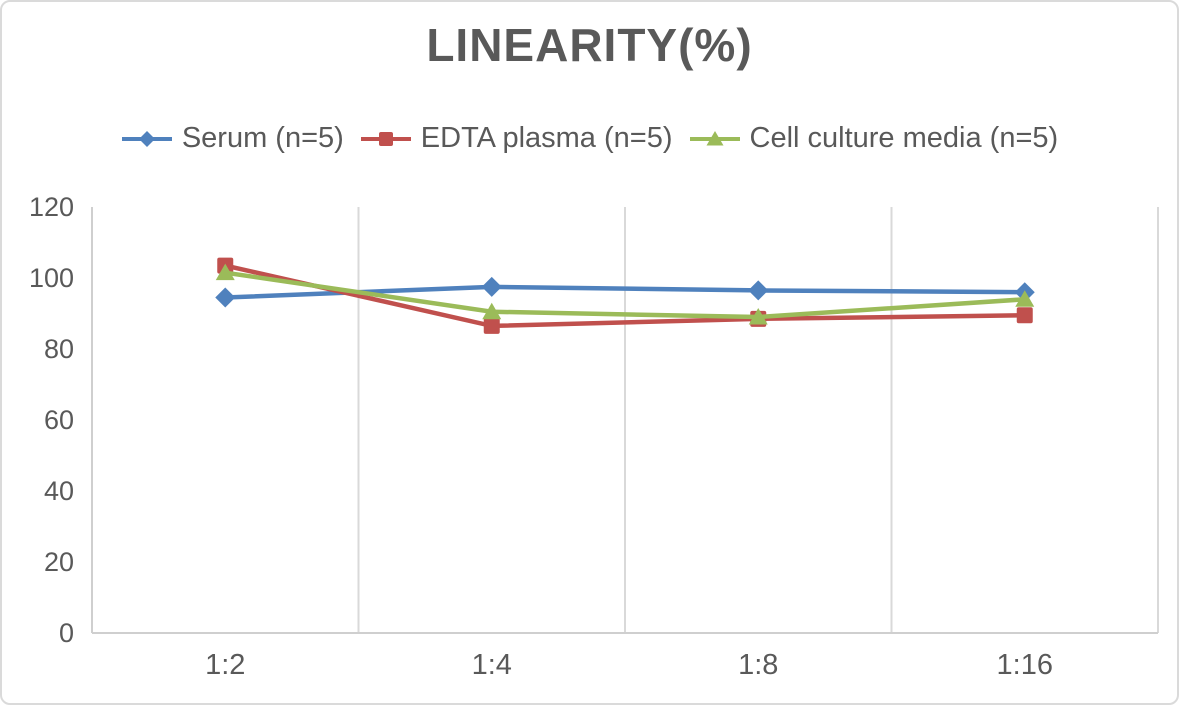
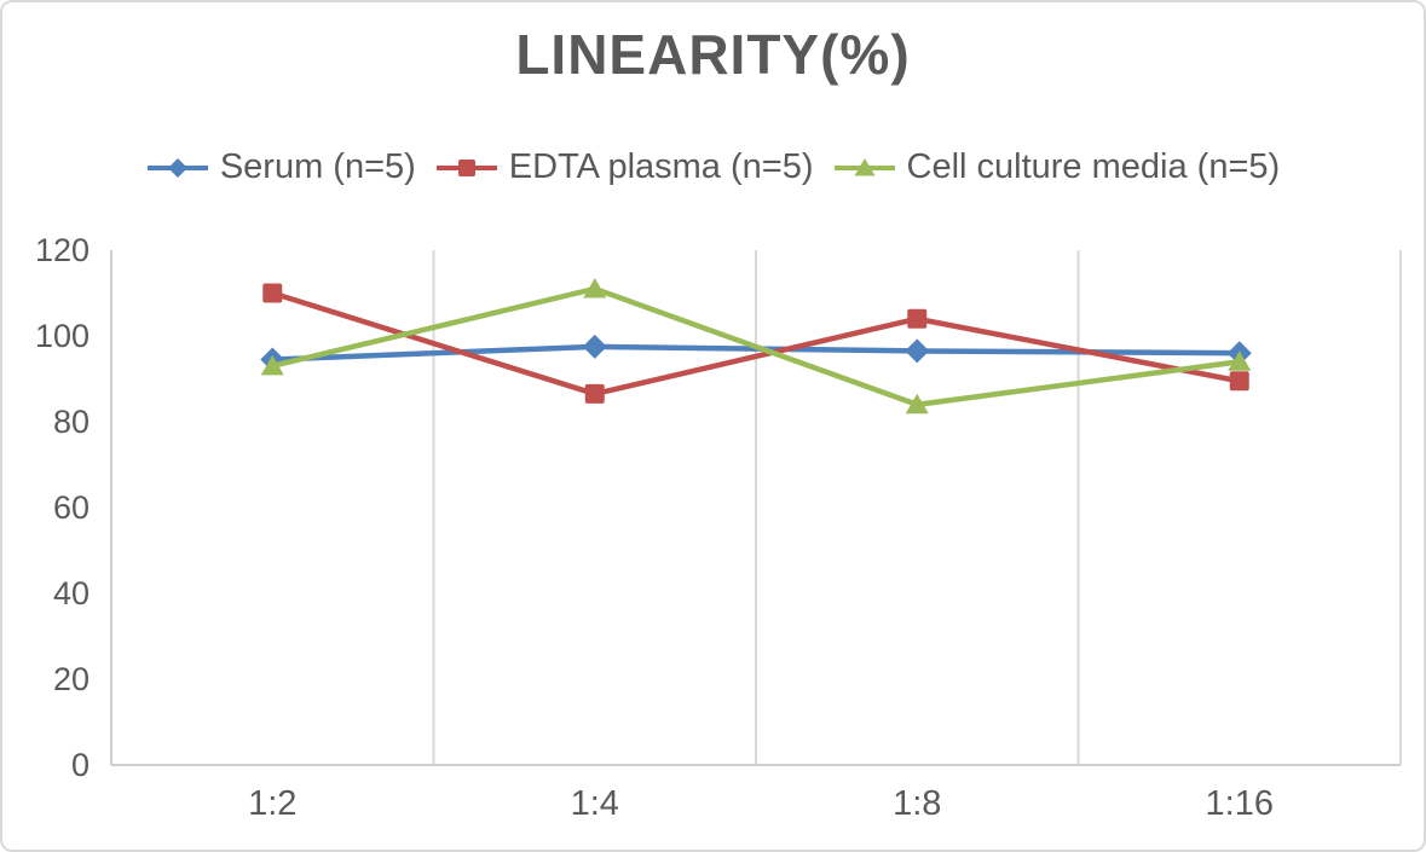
EDTA plasma (n=5)/1:2: 104 -> 110
Cell culture media (n=5)/1:2: 102 -> 93
Cell culture media (n=5)/1:4: 90 -> 111
EDTA plasma (n=5)/1:8: 88 -> 104
Cell culture media (n=5)/1:8: 89 -> 84
